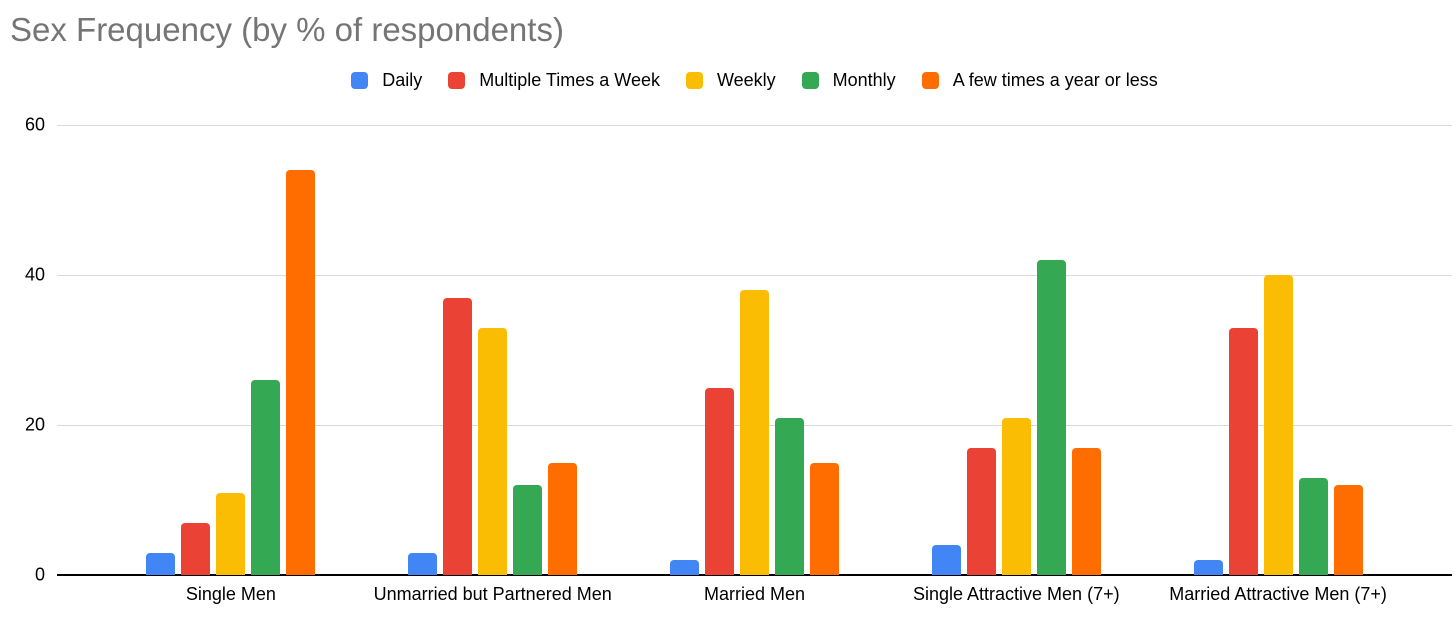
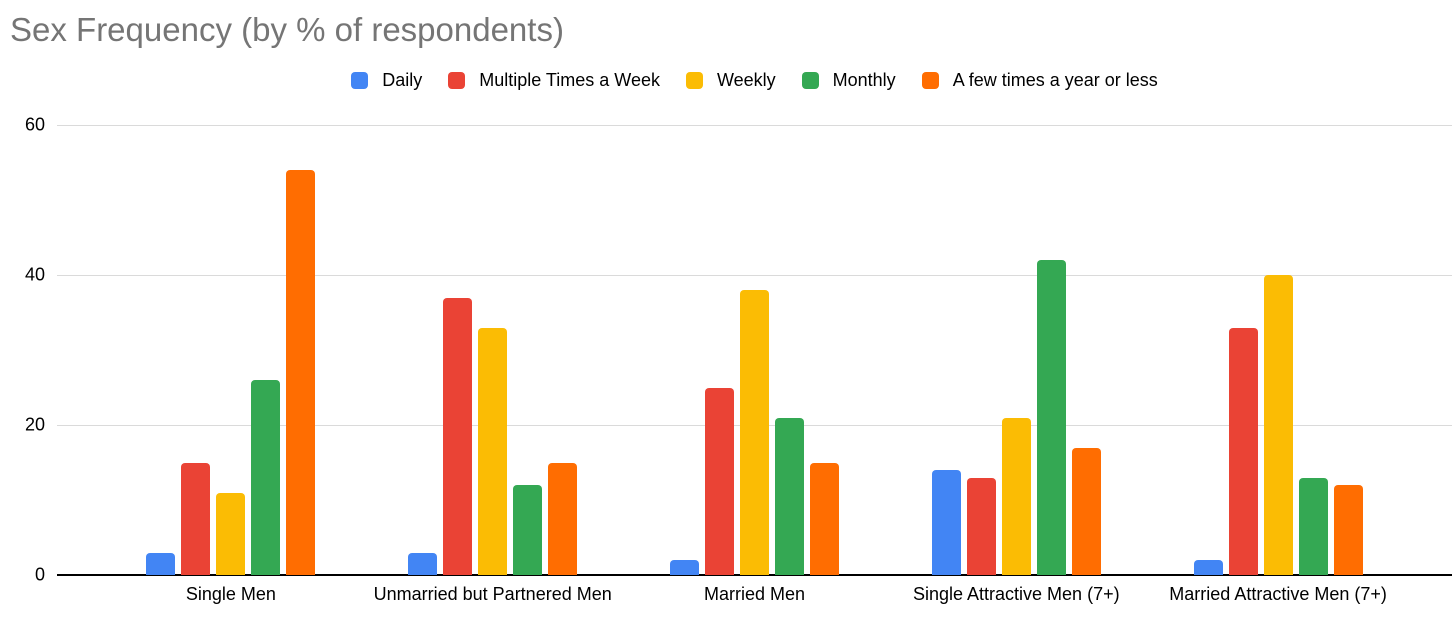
Multiple Times a Week/Single Men: 7 -> 15
Daily/Single Attractive Men (7+): 4 -> 14
Multiple Times a Week/Single Attractive Men (7+): 17 -> 13
